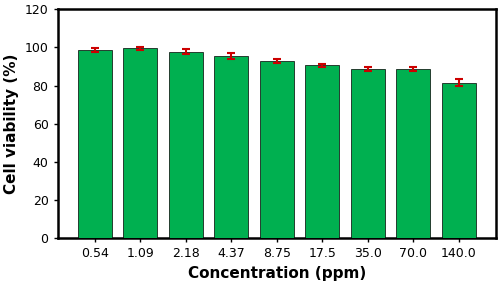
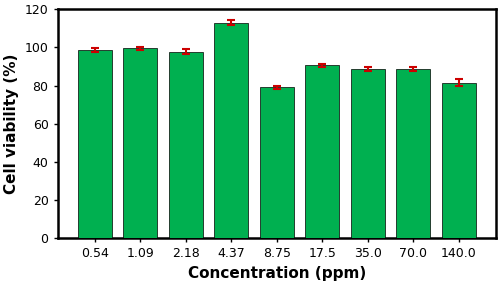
4.37: 96 -> 113
8.75: 93 -> 79
